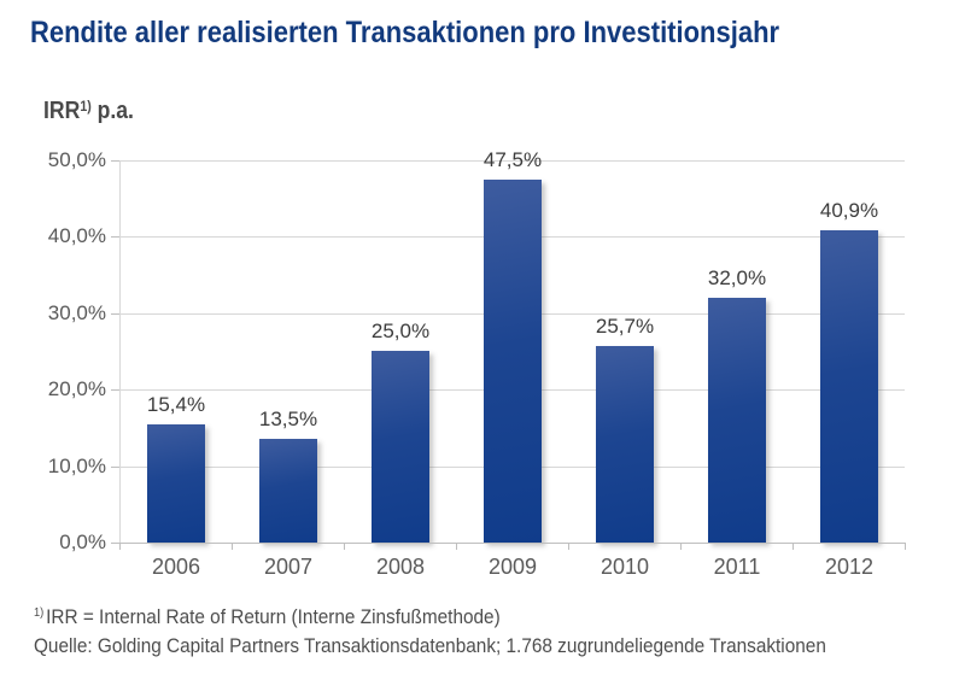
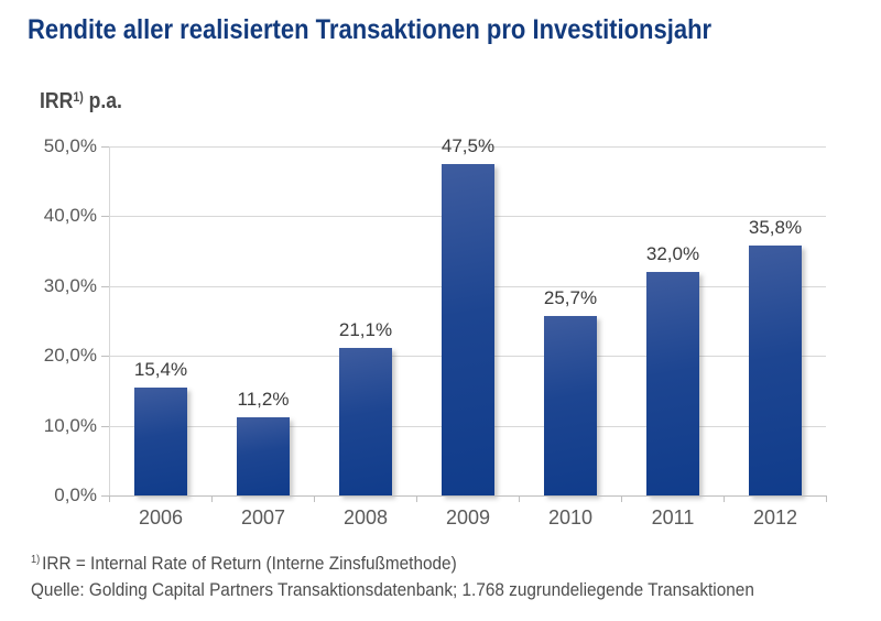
2007: 13,5% -> 11,2%
2008: 25,0% -> 21,1%
2012: 40,9% -> 35,8%
